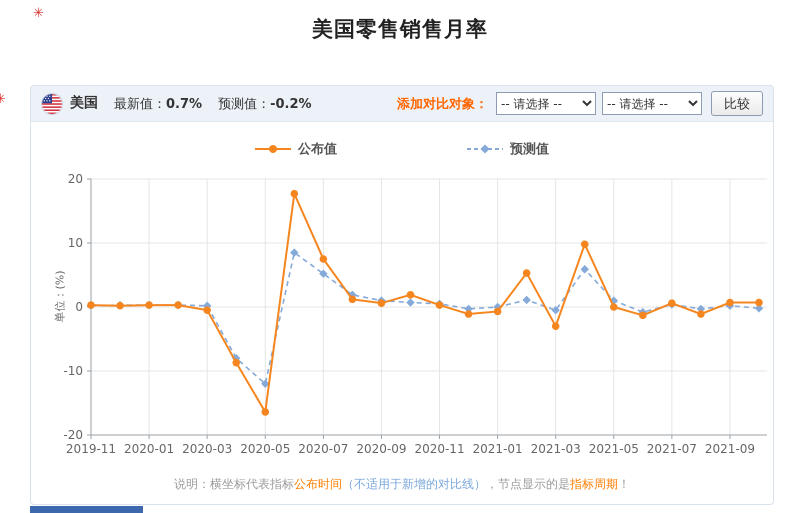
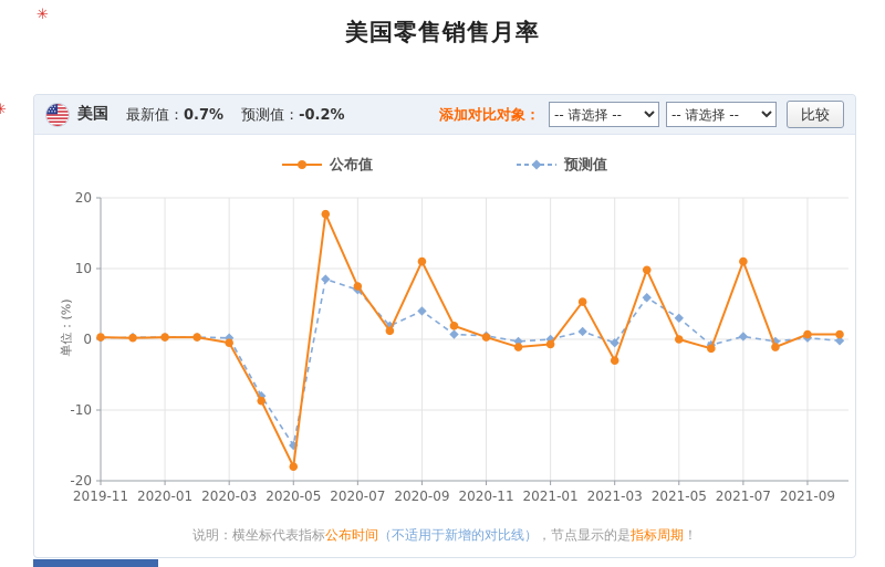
公布值/2020-05: -16 -> -18
预测值/2020-05: -12 -> -15
预测值/2020-07: 5 -> 7
公布值/2020-09: 1 -> 11
预测值/2020-09: 1 -> 4
预测值/2021-05: 1 -> 3
公布值/2021-07: 1 -> 11
